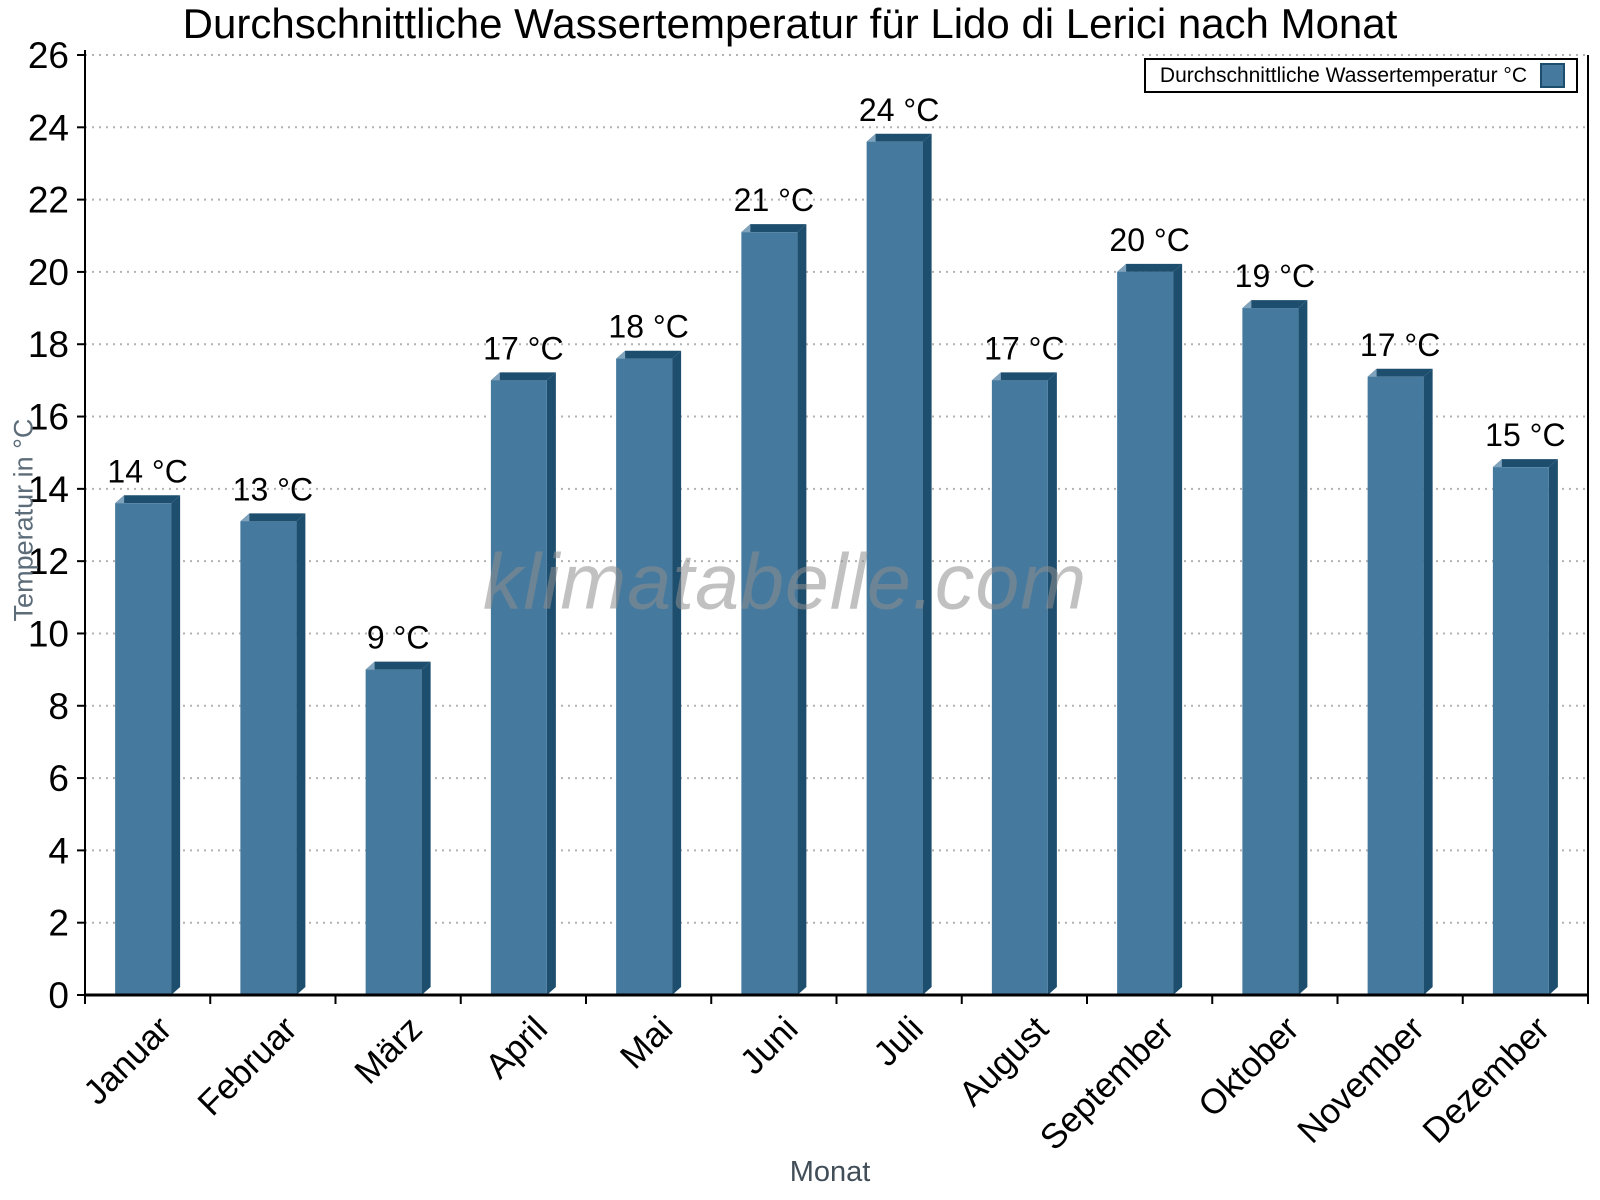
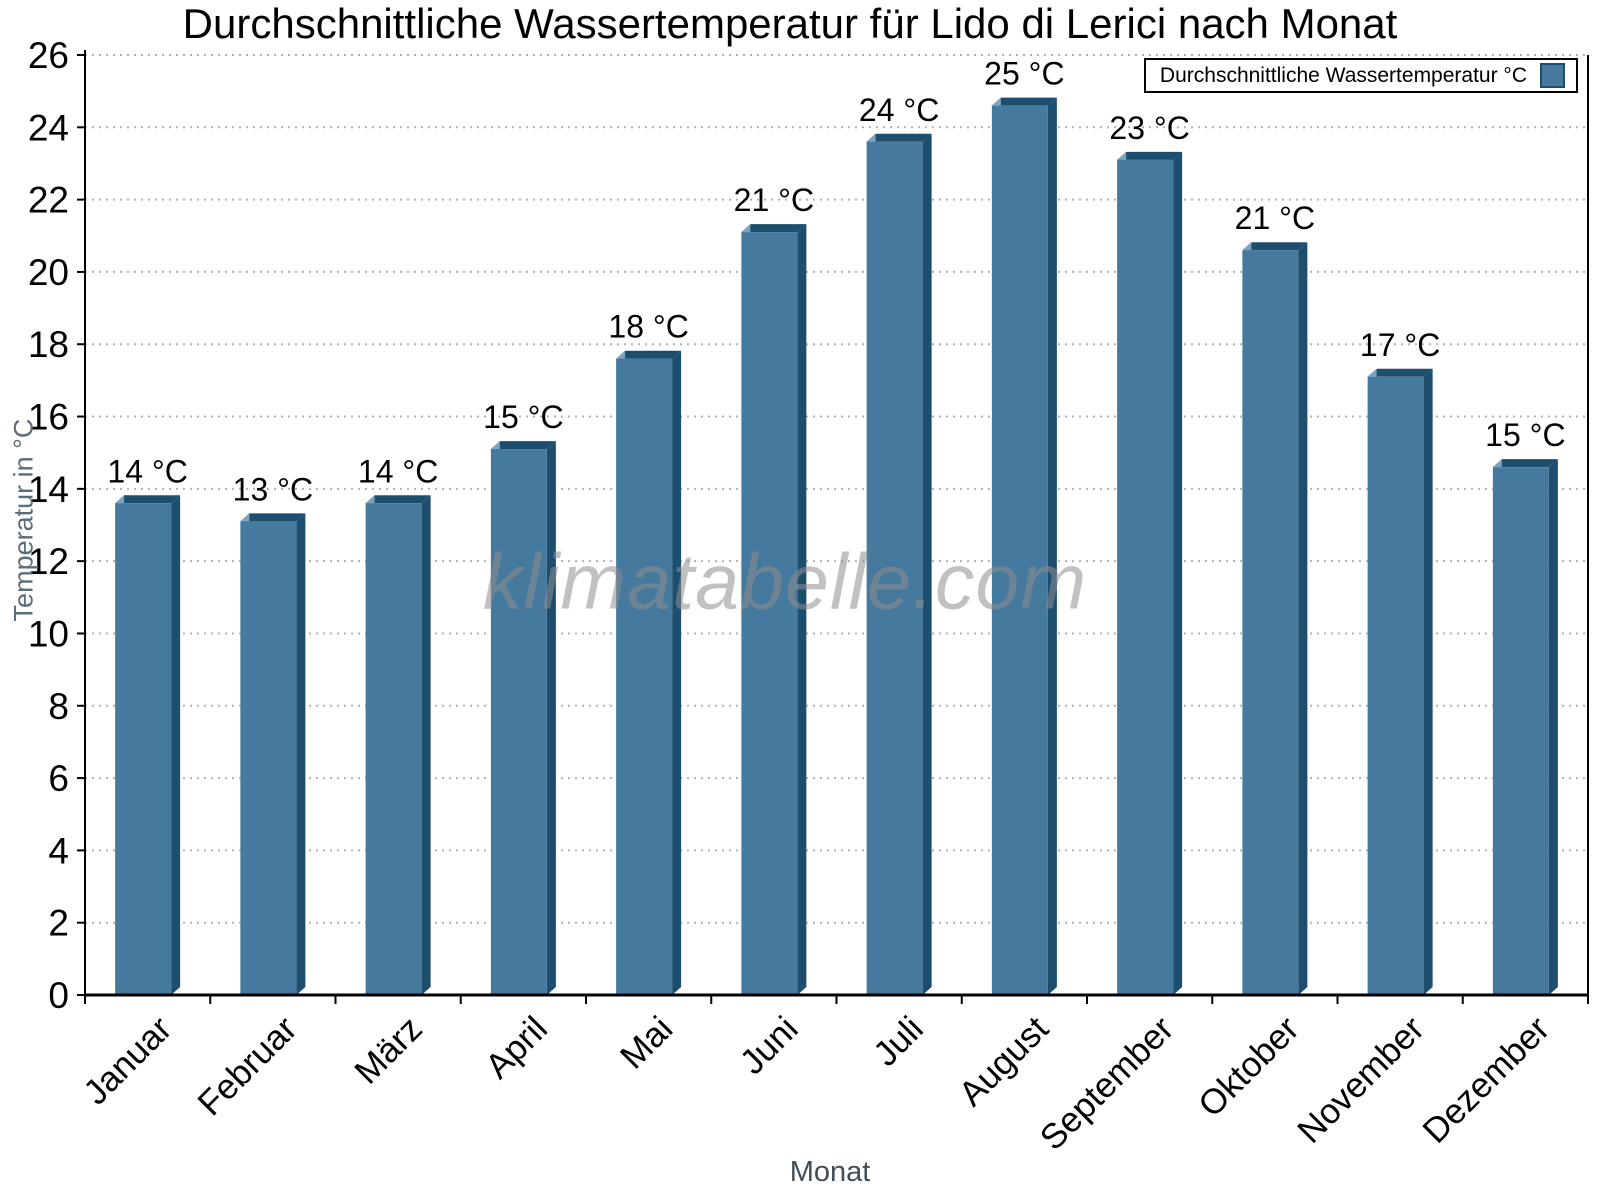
März: 9 -> 14
April: 17 -> 15
August: 17 -> 25
September: 20 -> 23
Oktober: 19 -> 21
